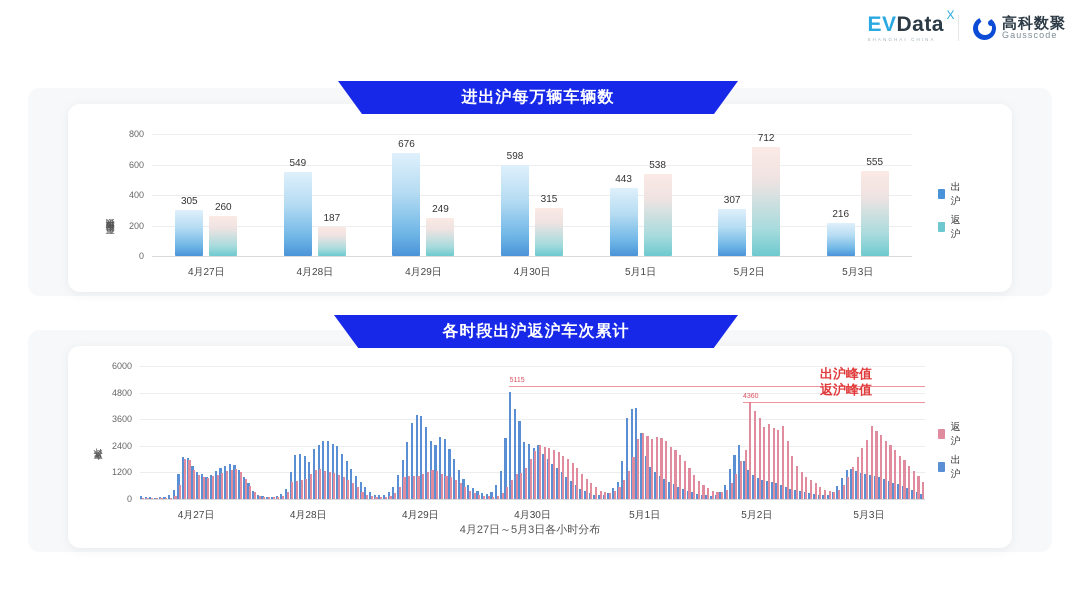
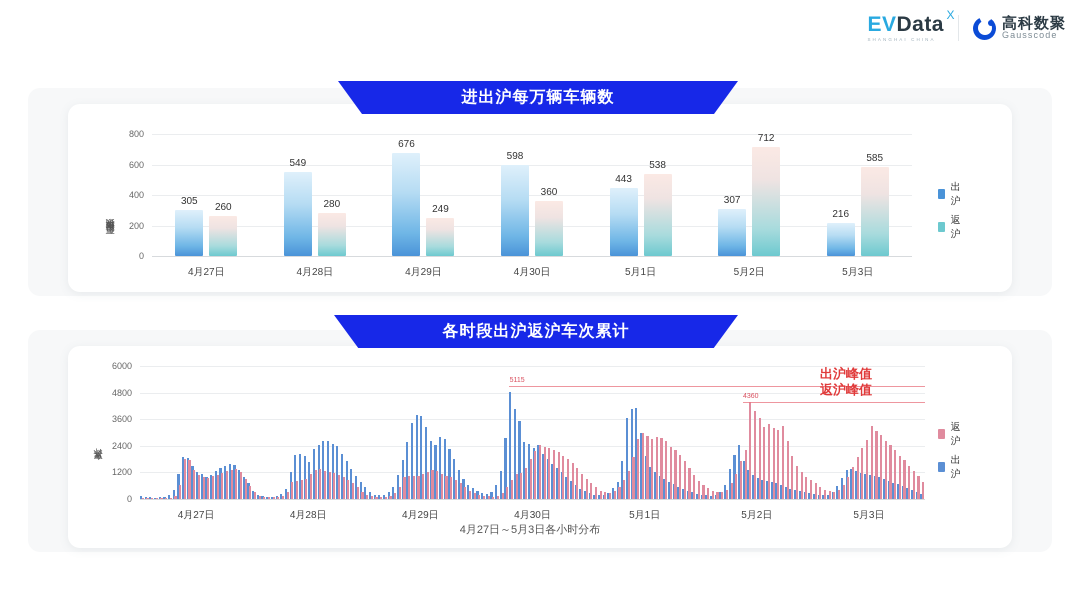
进出沪每万辆车辆数/返沪/4月28日: 187 -> 280
进出沪每万辆车辆数/返沪/4月30日: 315 -> 360
进出沪每万辆车辆数/返沪/5月3日: 555 -> 585
